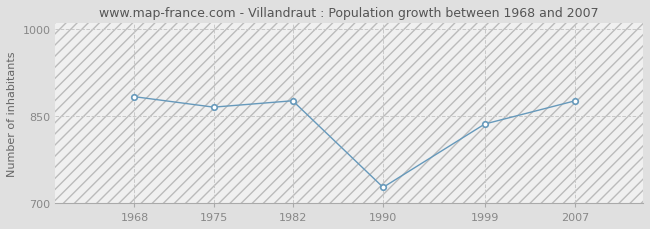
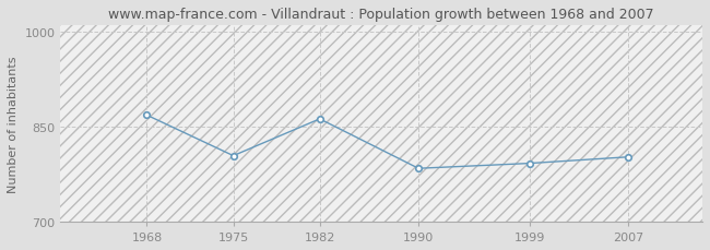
1968: 883 -> 868
1975: 865 -> 804
1982: 876 -> 862
1990: 727 -> 784
1999: 836 -> 792
2007: 876 -> 802
